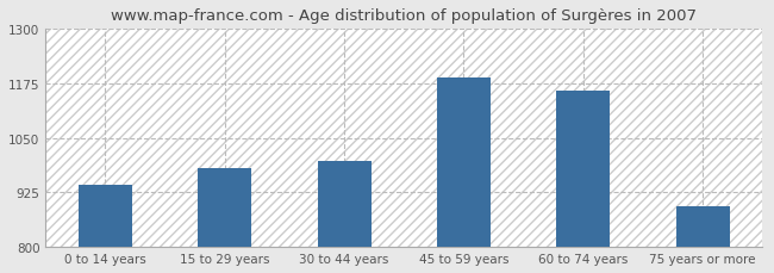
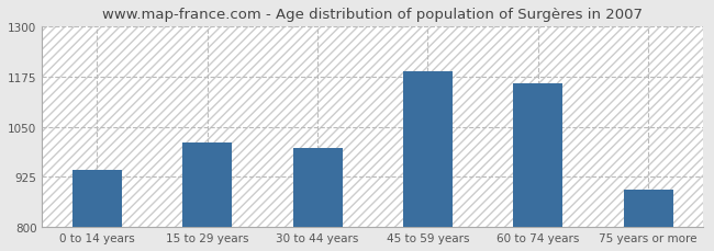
15 to 29 years: 980 -> 1012
